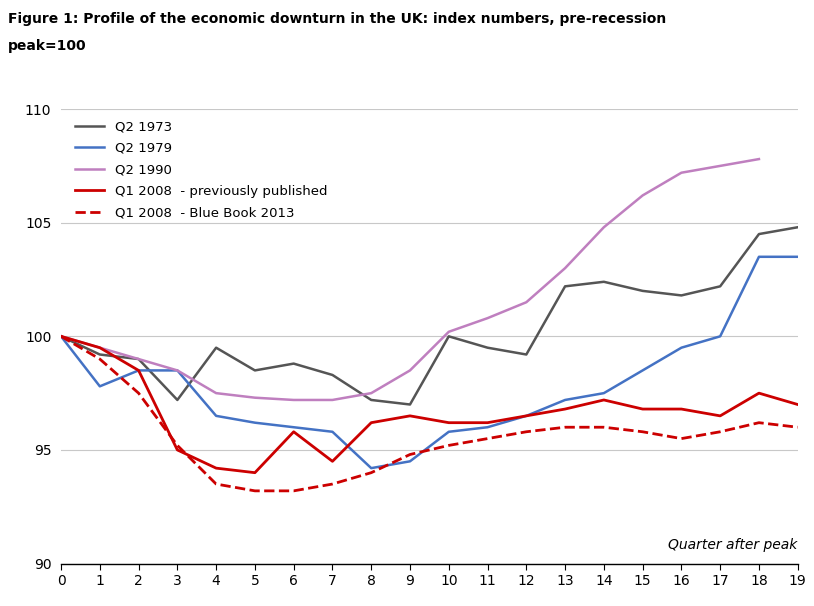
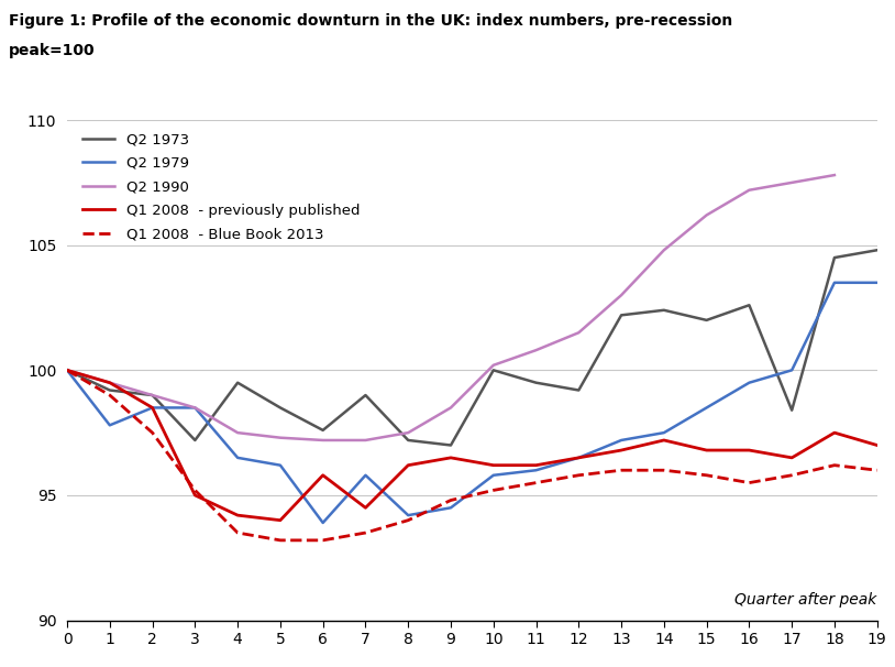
Q2 1973/6: 98.8 -> 97.6
Q2 1979/6: 96.0 -> 93.9
Q2 1973/7: 98.3 -> 99.0
Q2 1973/16: 101.8 -> 102.6
Q2 1973/17: 102.2 -> 98.4
